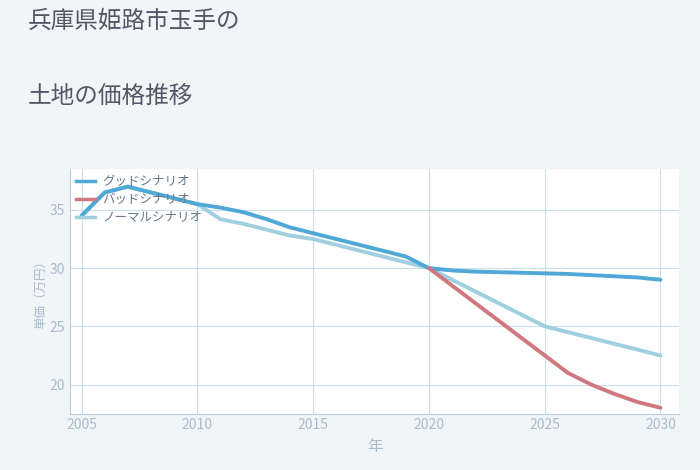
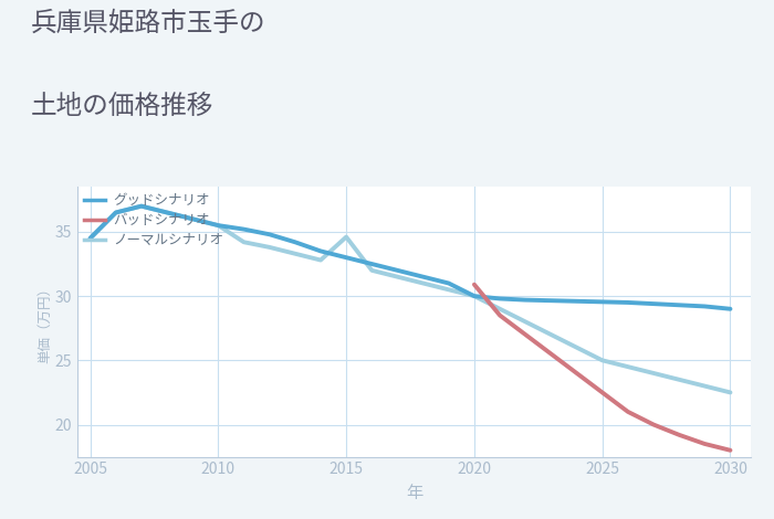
ノーマルシナリオ/2015: 32.5 -> 34.6
バッドシナリオ/2020: 30.0 -> 30.9
